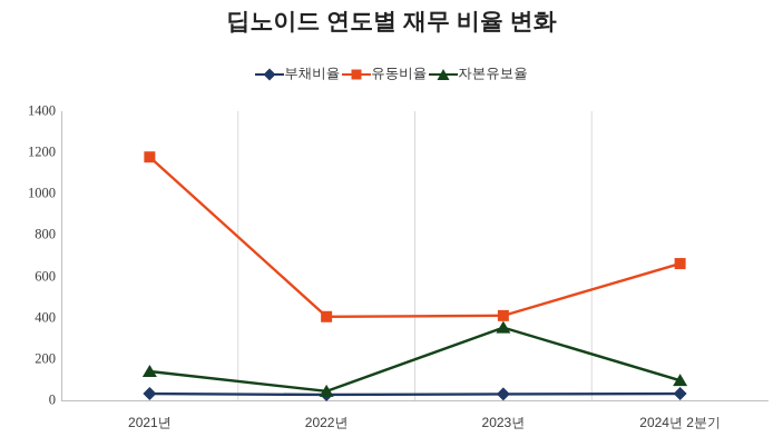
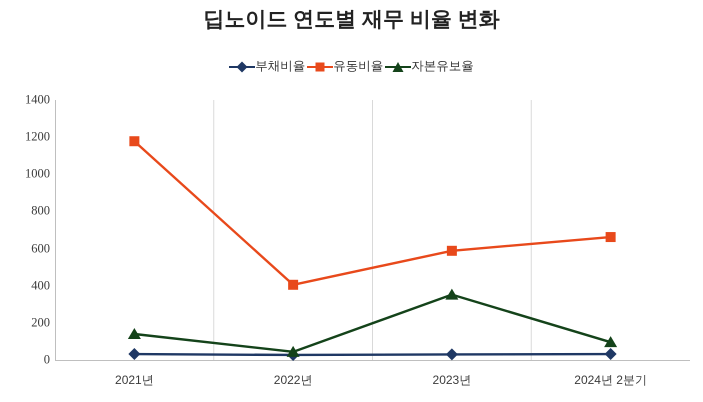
유동비율/2023년: 410 -> 590
